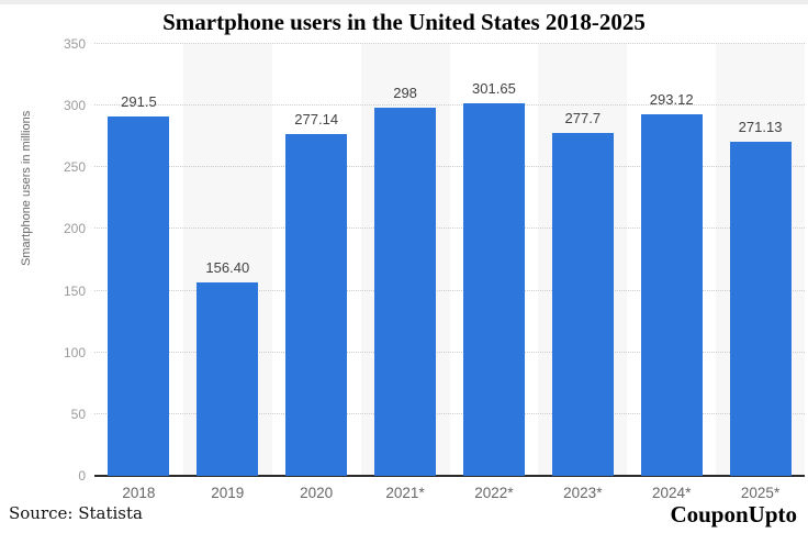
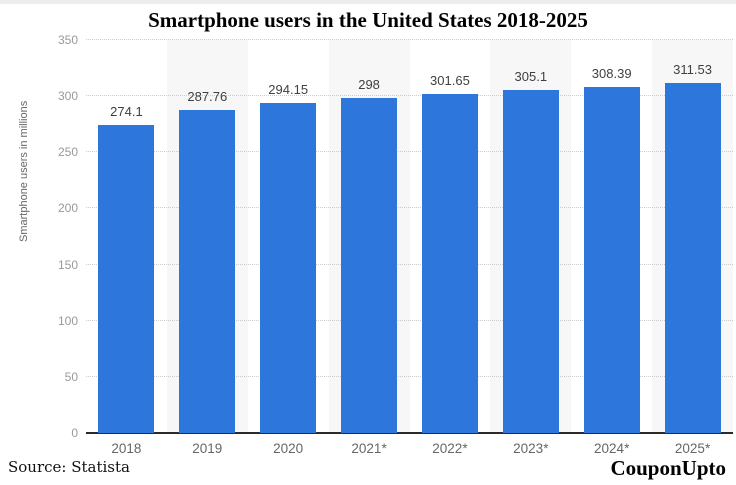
2018: 291.5 -> 274.1
2019: 156.40 -> 287.76
2020: 277.14 -> 294.15
2023*: 277.7 -> 305.1
2024*: 293.12 -> 308.39
2025*: 271.13 -> 311.53
